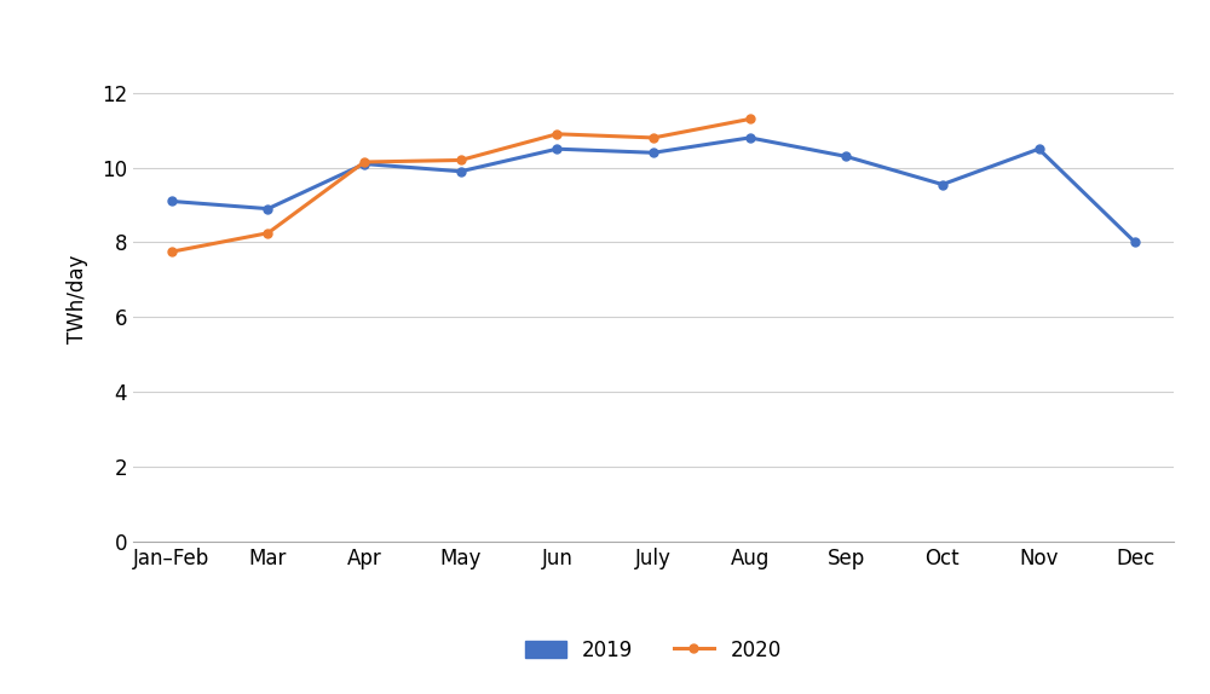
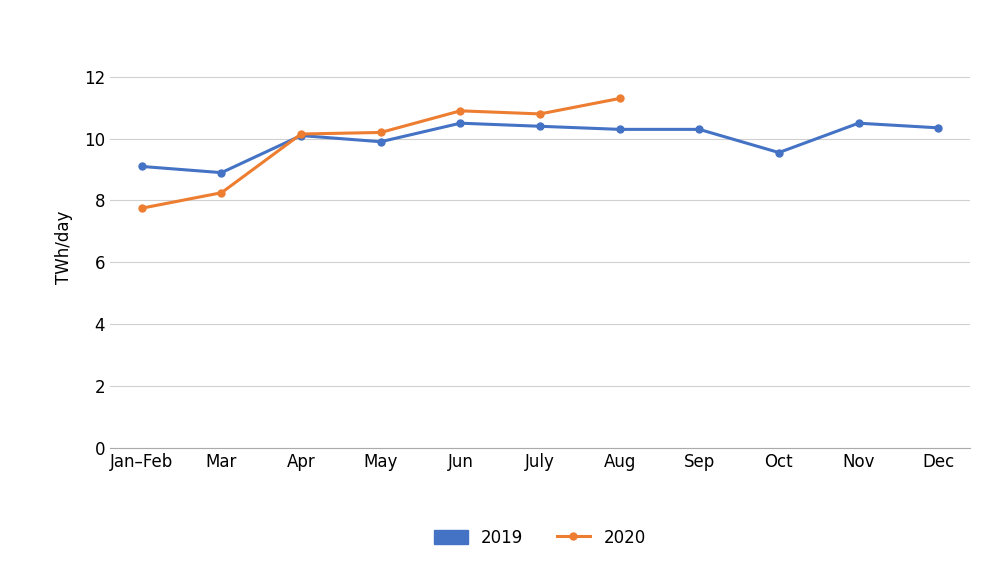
2019/Aug: 10.80 -> 10.30
2019/Dec: 8.00 -> 10.35
